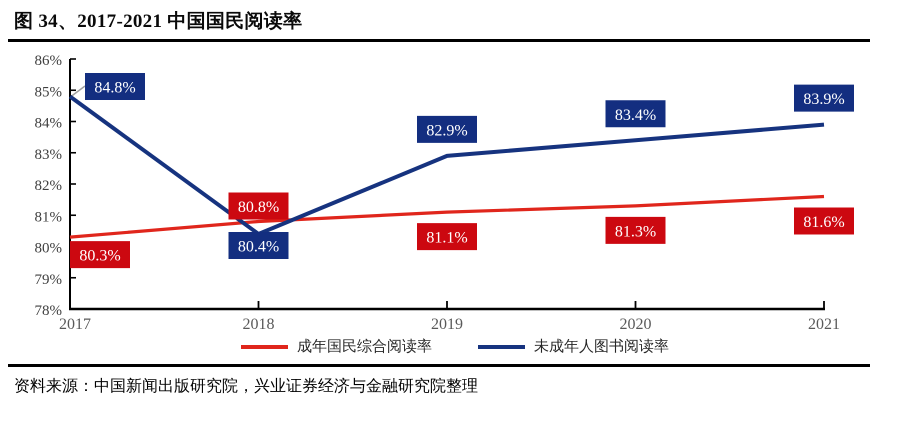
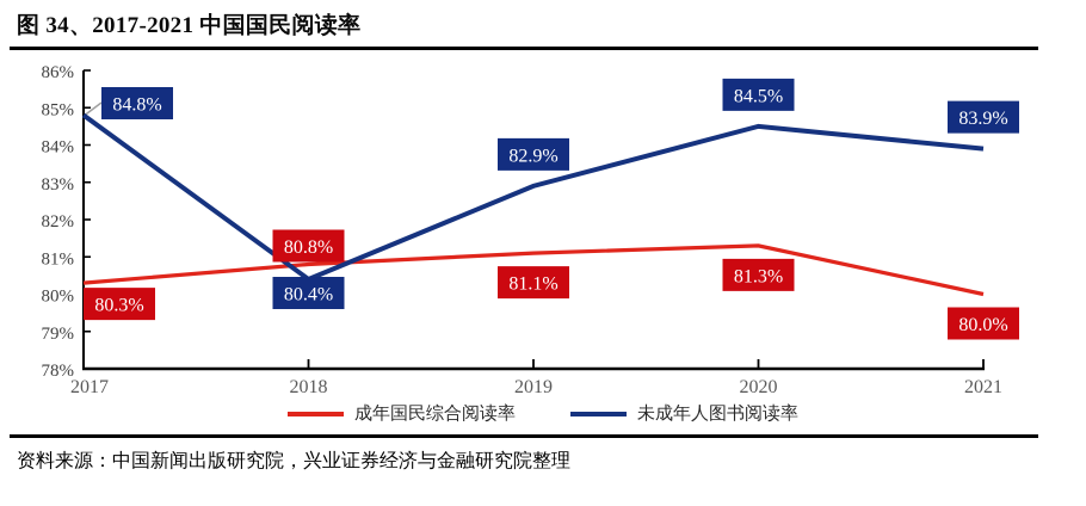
未成年人图书阅读率/2020: 83.4% -> 84.5%
成年国民综合阅读率/2021: 81.6% -> 80.0%
